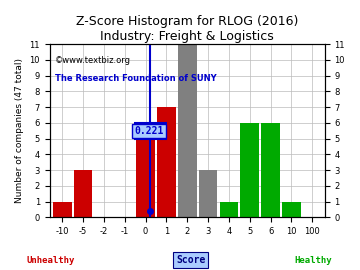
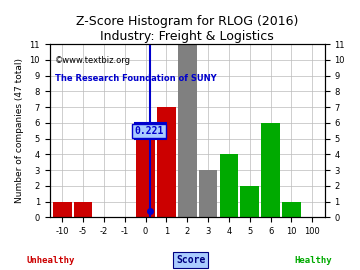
-5: 3 -> 1
4: 1 -> 4
5: 6 -> 2
